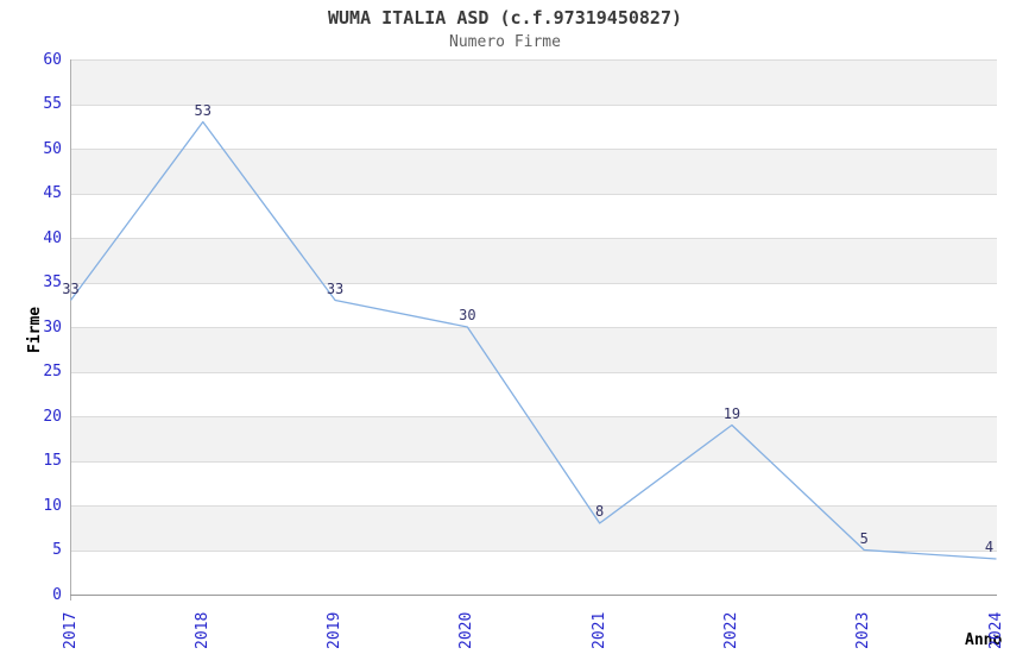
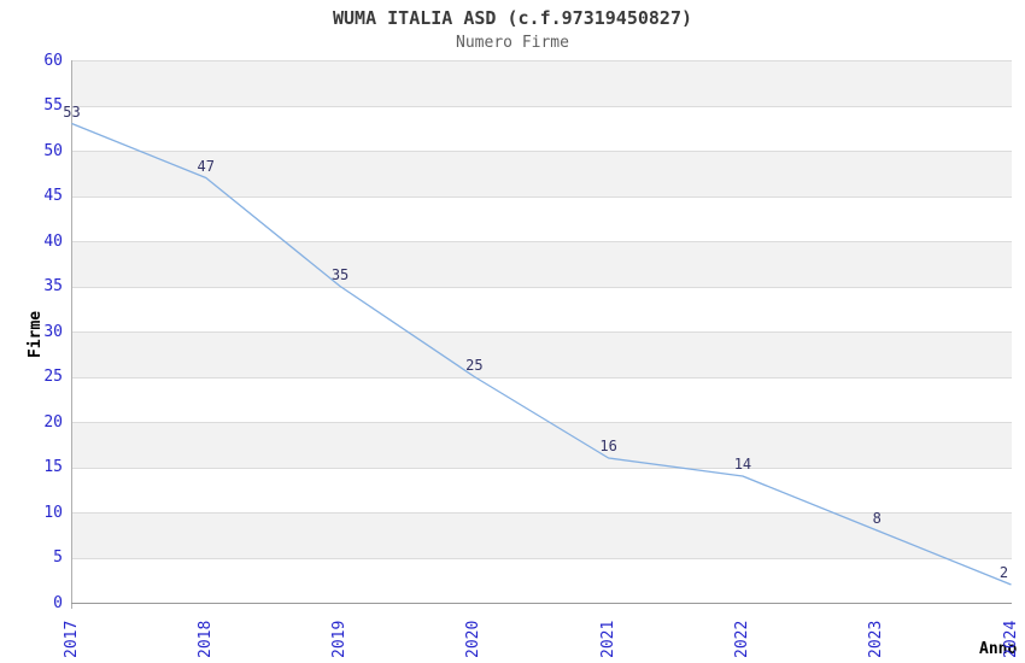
2017: 33 -> 53
2018: 53 -> 47
2019: 33 -> 35
2020: 30 -> 25
2021: 8 -> 16
2022: 19 -> 14
2023: 5 -> 8
2024: 4 -> 2
